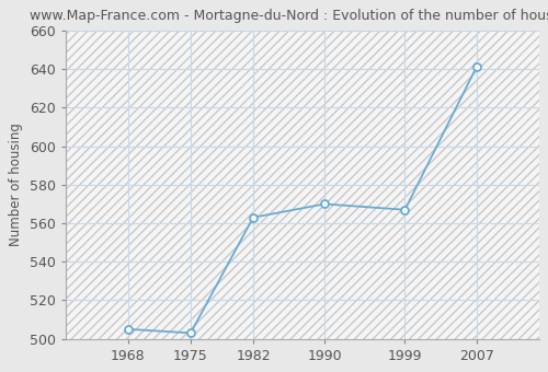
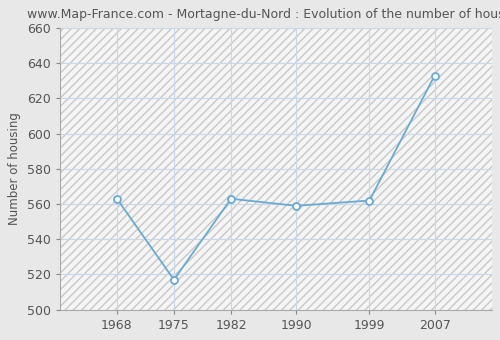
1968: 505 -> 563
1975: 503 -> 517
1990: 570 -> 559
1999: 567 -> 562
2007: 641 -> 633
